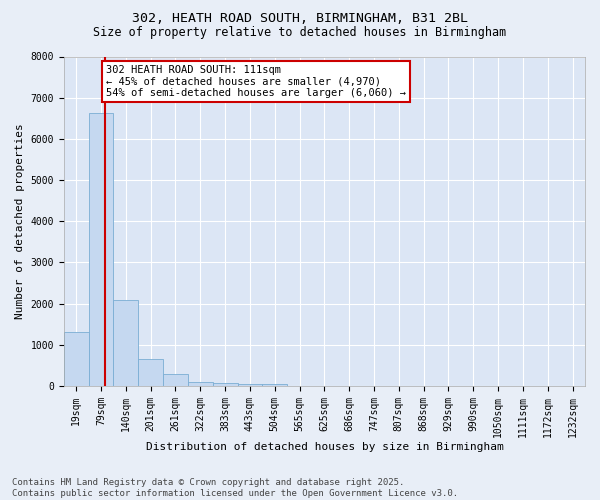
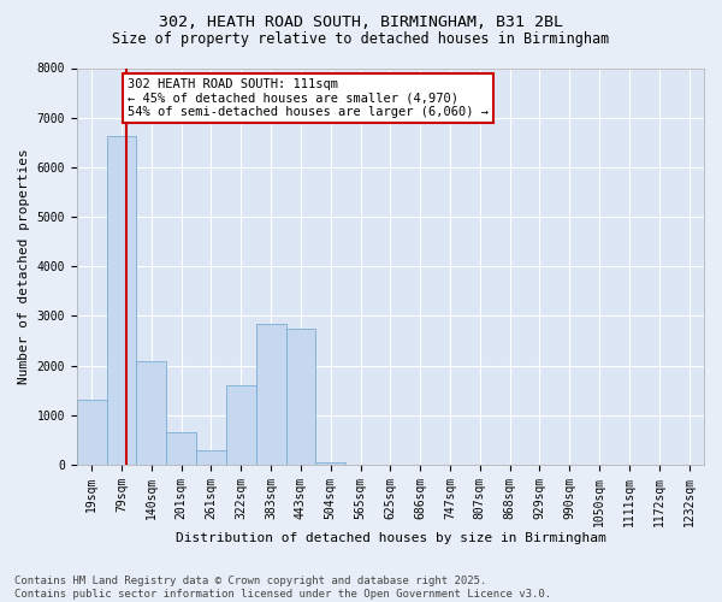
322sqm: 110 -> 1600
383sqm: 70 -> 2850
443sqm: 60 -> 2750
